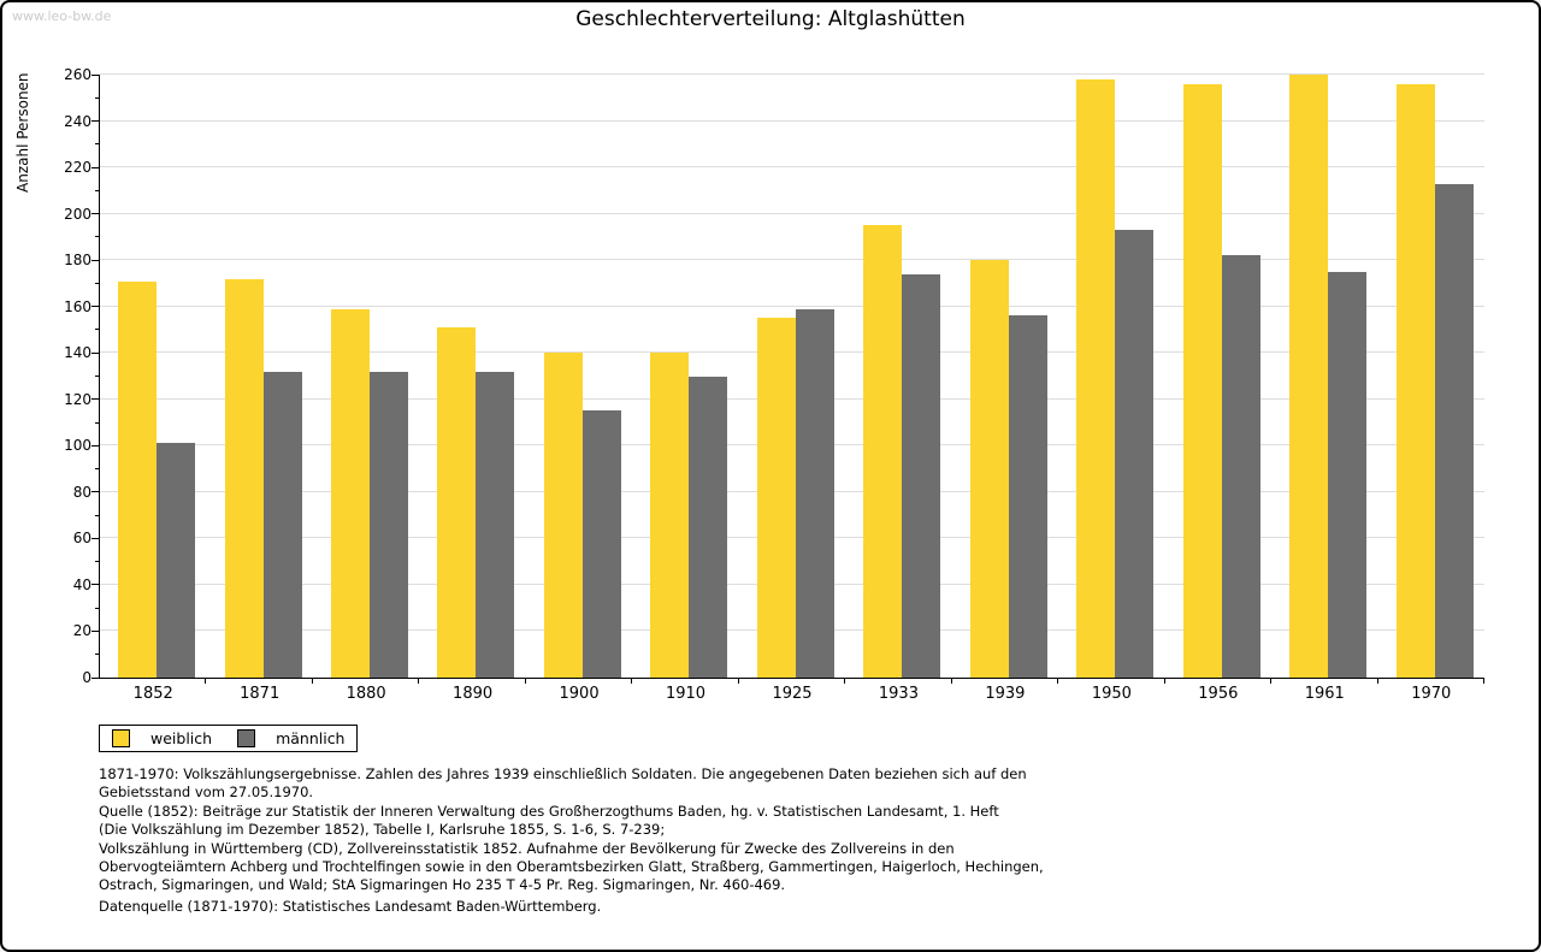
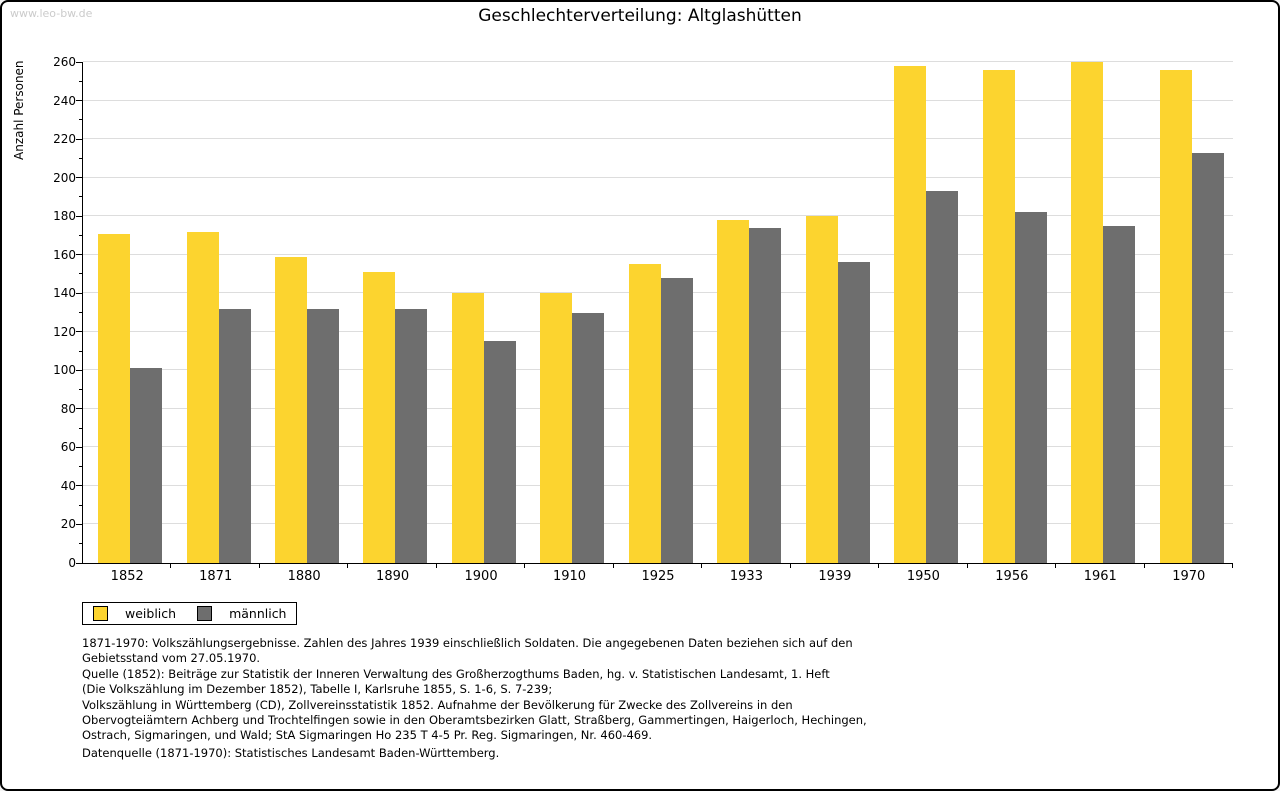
männlich/1925: 159 -> 148
weiblich/1933: 195 -> 178
